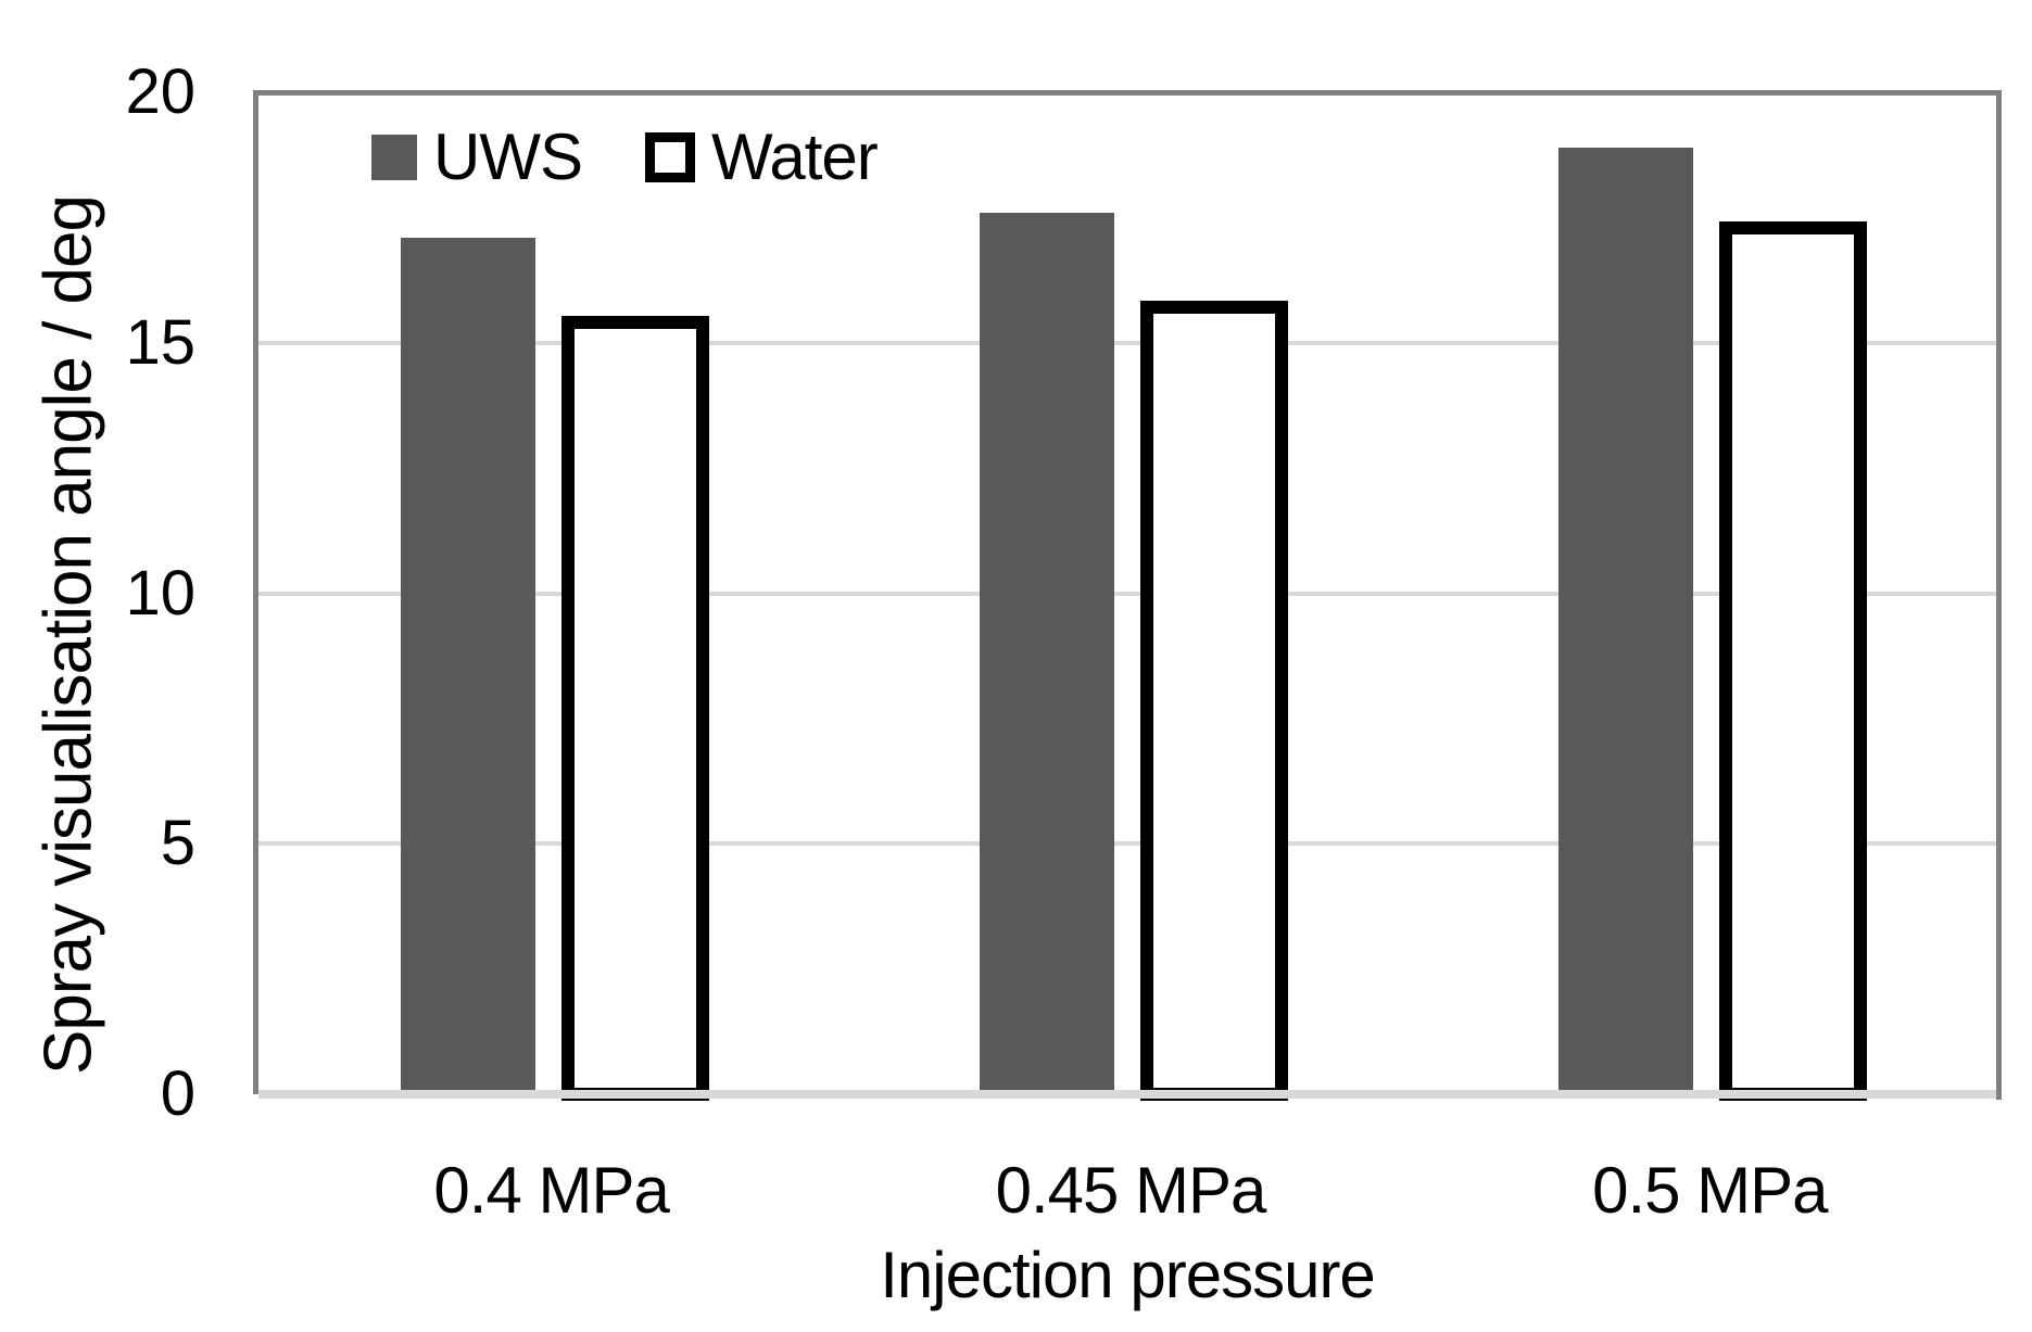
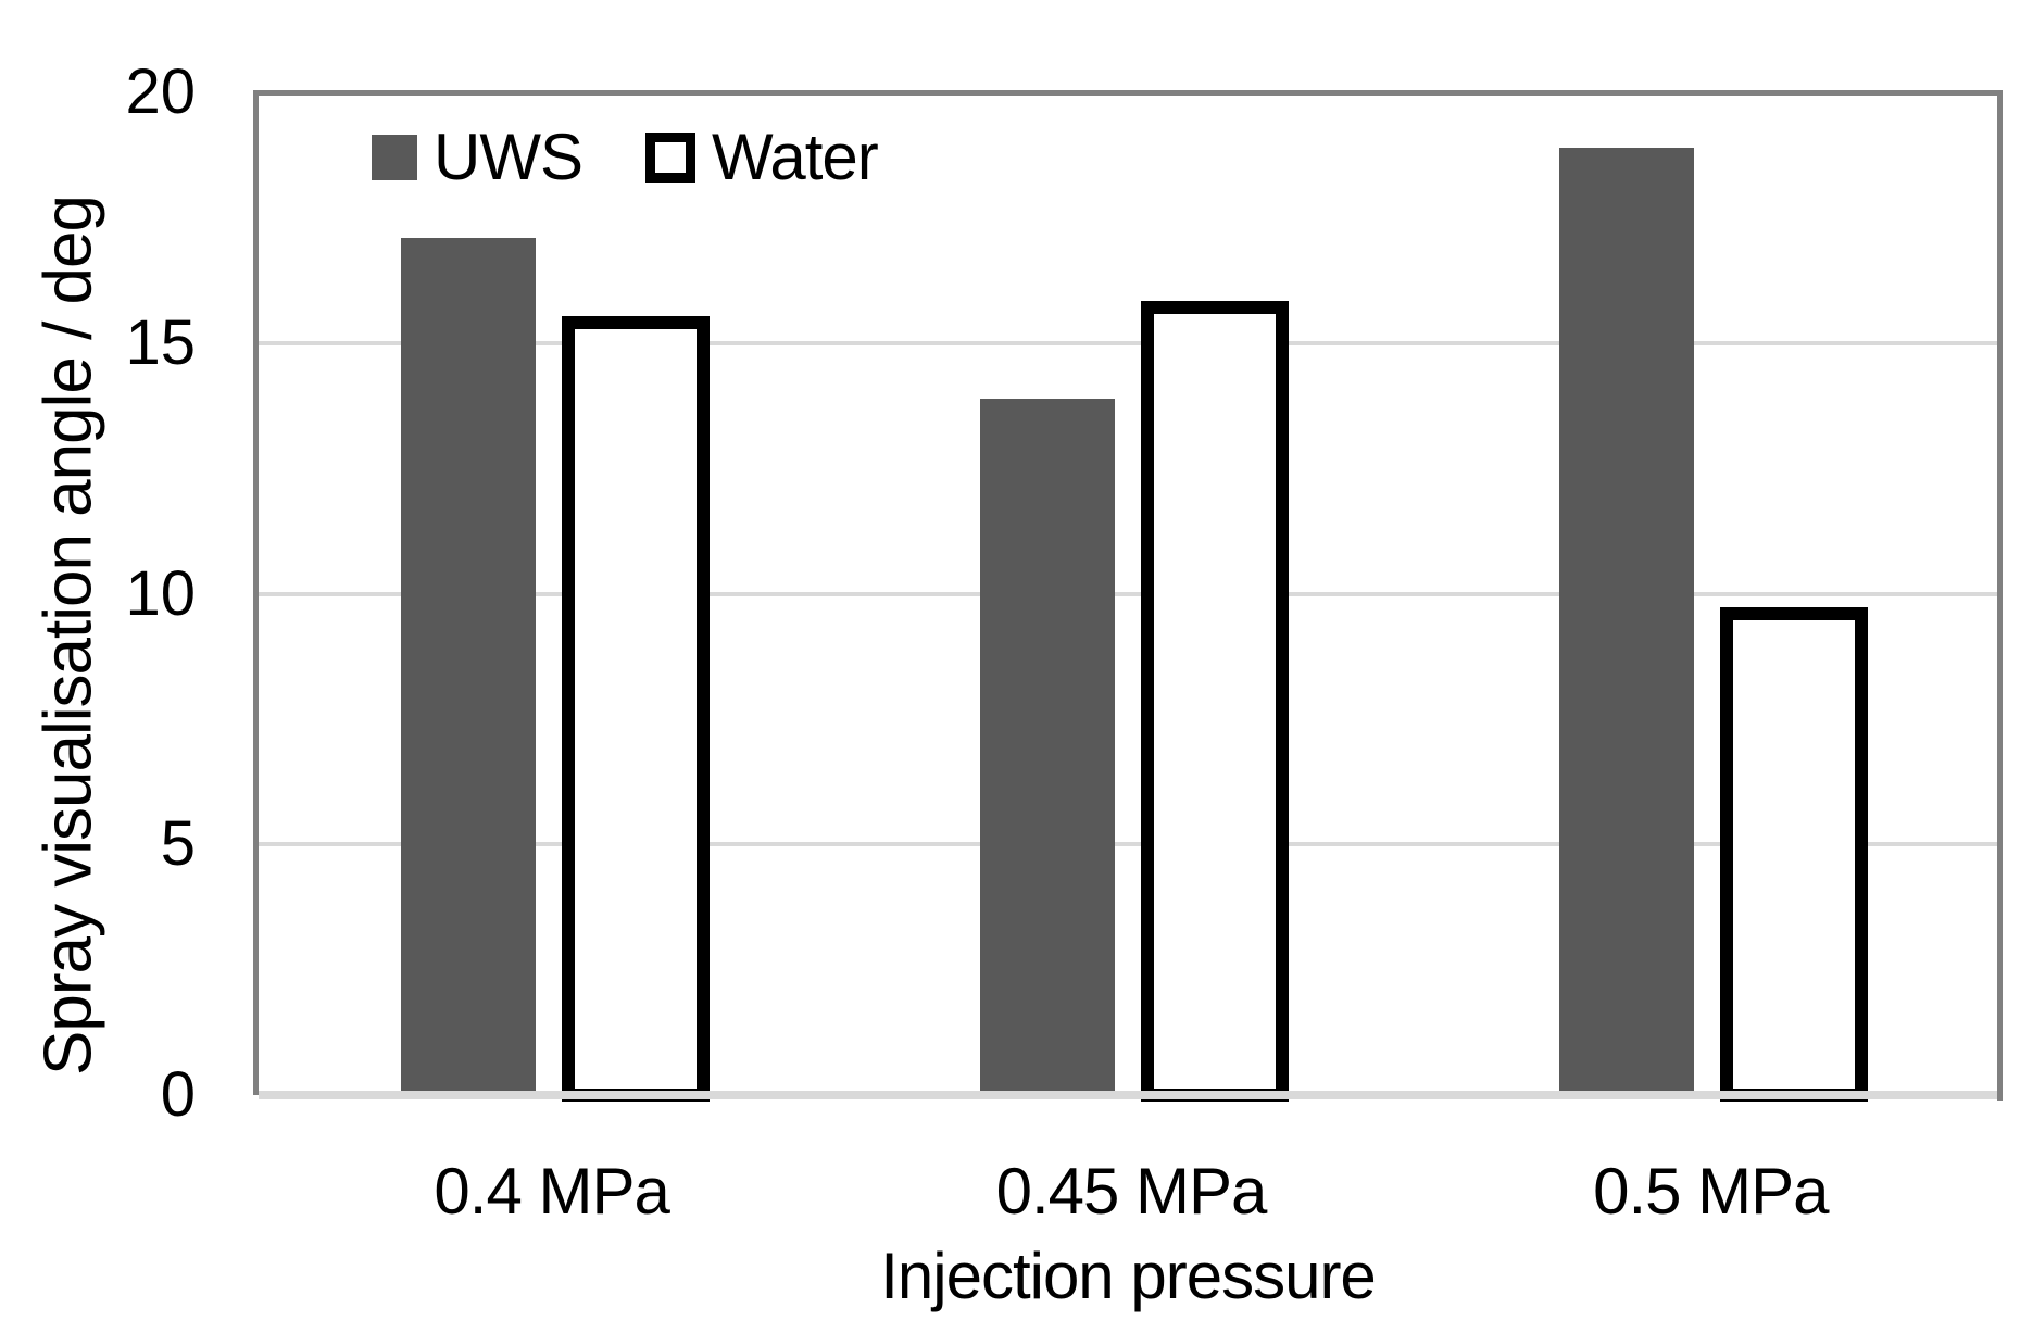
UWS/0.45 MPa: 17.6 -> 13.9
Water/0.5 MPa: 17.3 -> 9.6
